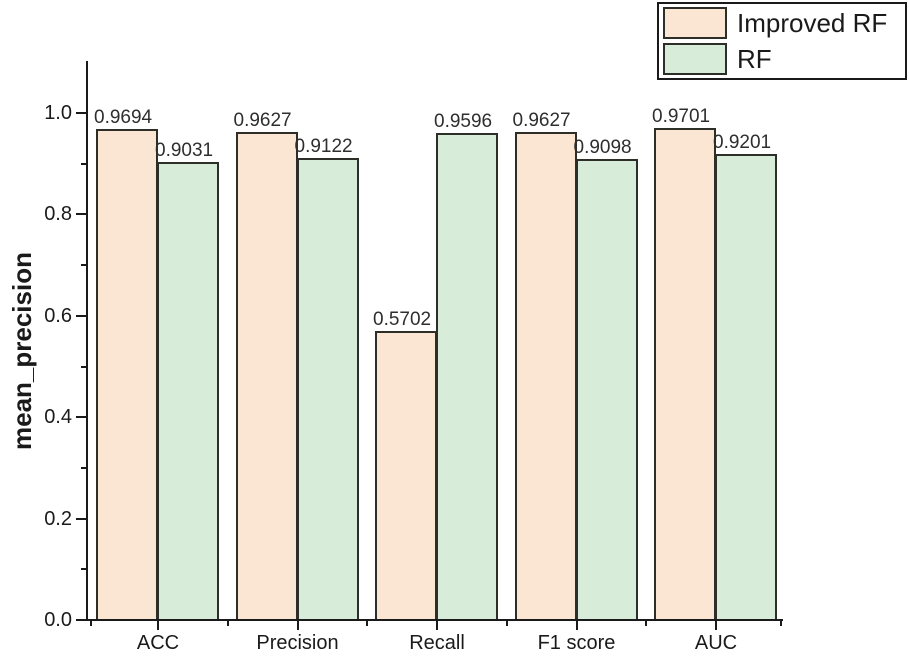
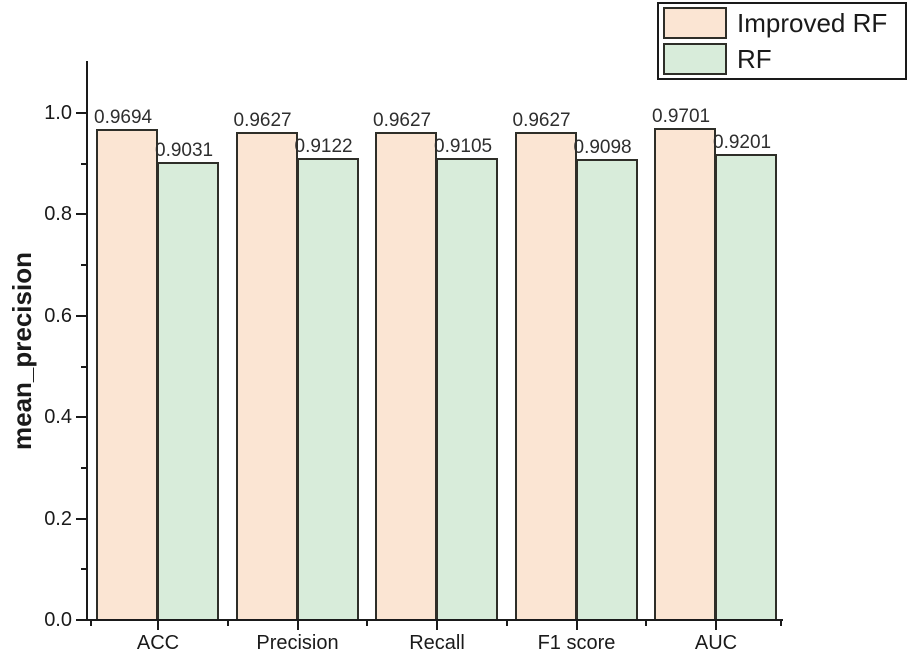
Improved RF/Recall: 0.5702 -> 0.9627
RF/Recall: 0.9596 -> 0.9105
